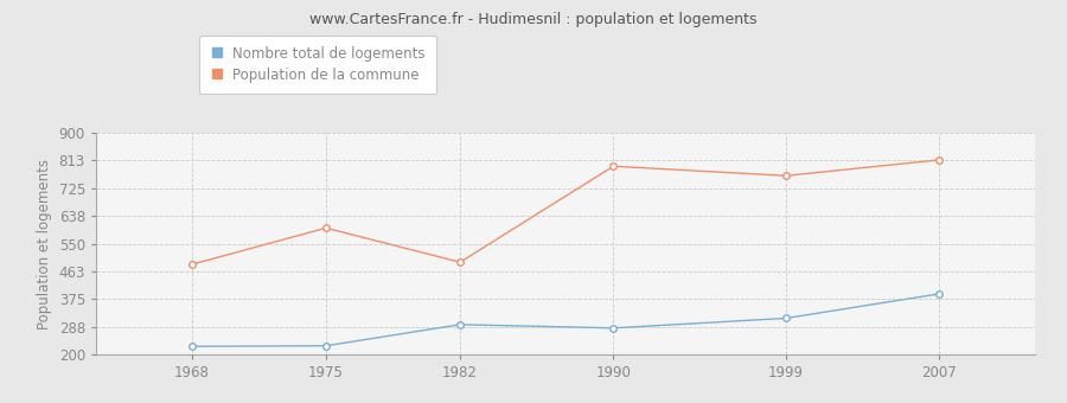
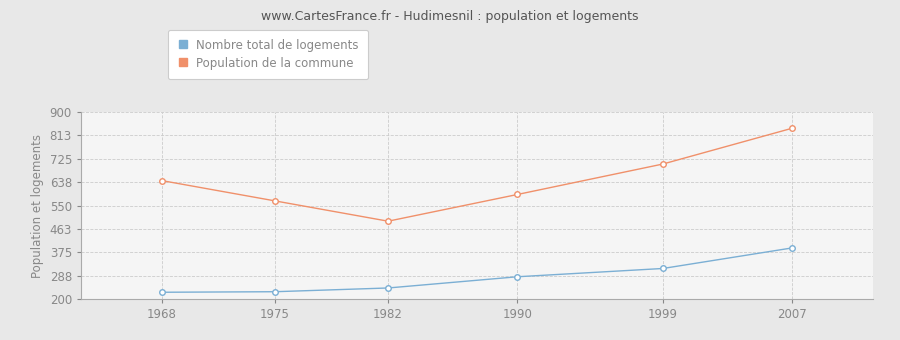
Population de la commune/1968: 485 -> 644
Population de la commune/1975: 600 -> 568
Nombre total de logements/1982: 295 -> 242
Population de la commune/1990: 795 -> 592
Population de la commune/1999: 765 -> 706
Population de la commune/2007: 815 -> 840
